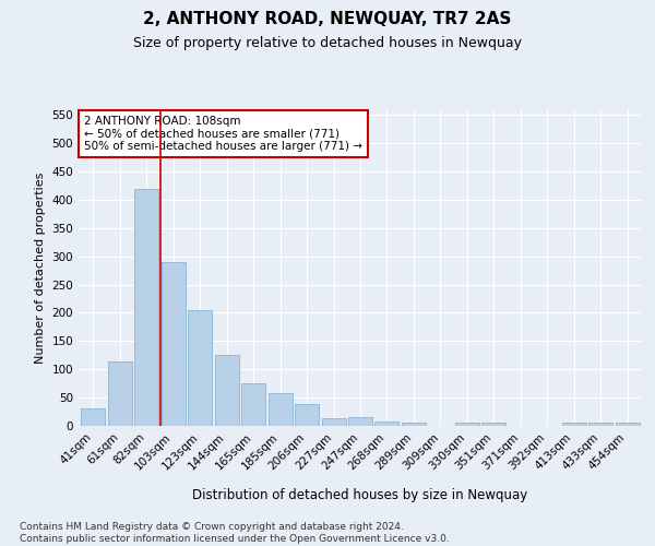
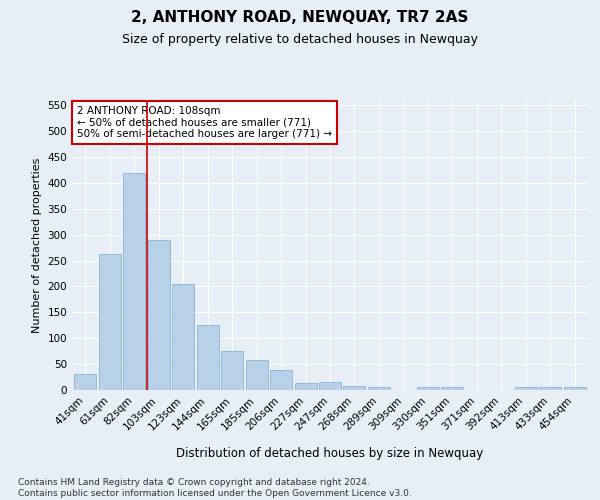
61sqm: 114 -> 263
